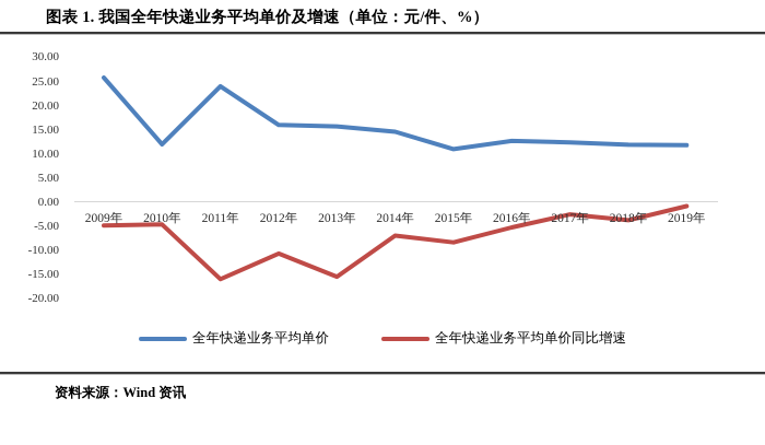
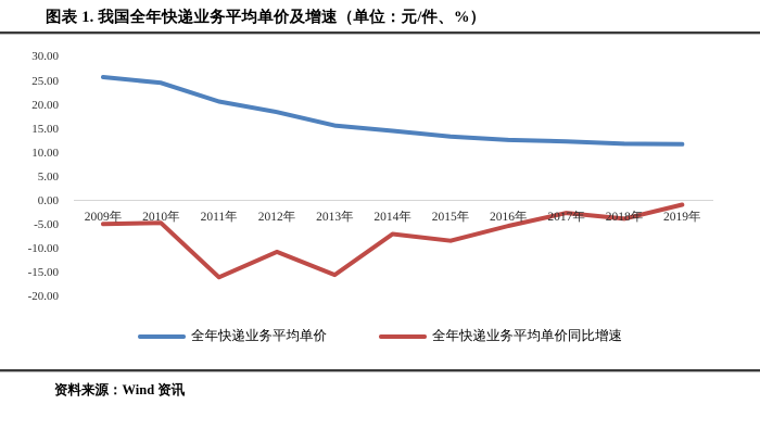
全年快递业务平均单价/2010年: 12 -> 25
全年快递业务平均单价/2011年: 24 -> 21
全年快递业务平均单价/2012年: 16 -> 18
全年快递业务平均单价/2015年: 11 -> 13
